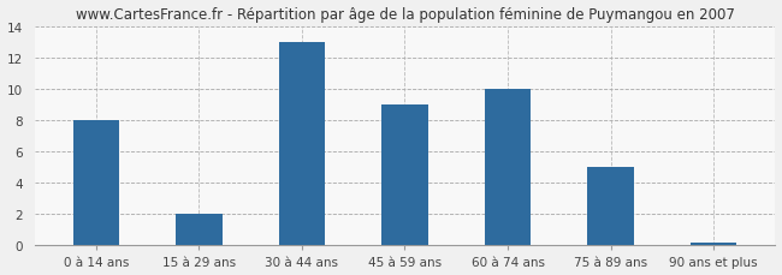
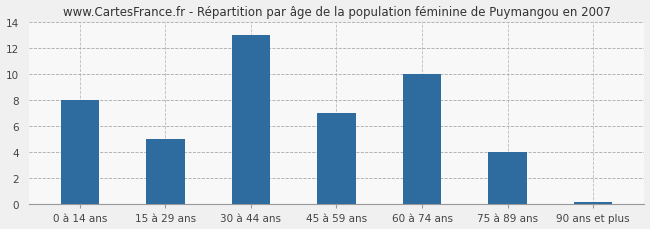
15 à 29 ans: 2.0 -> 5.0
45 à 59 ans: 9.0 -> 7.0
75 à 89 ans: 5.0 -> 4.0
